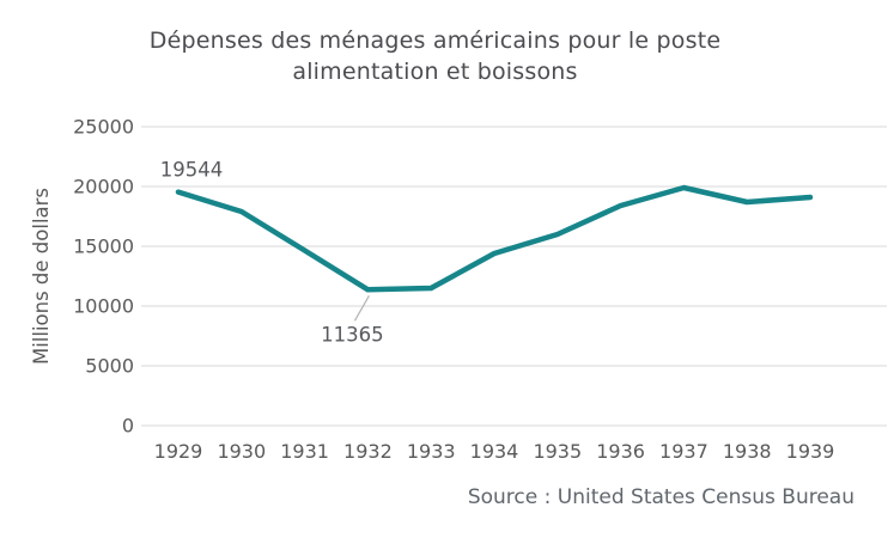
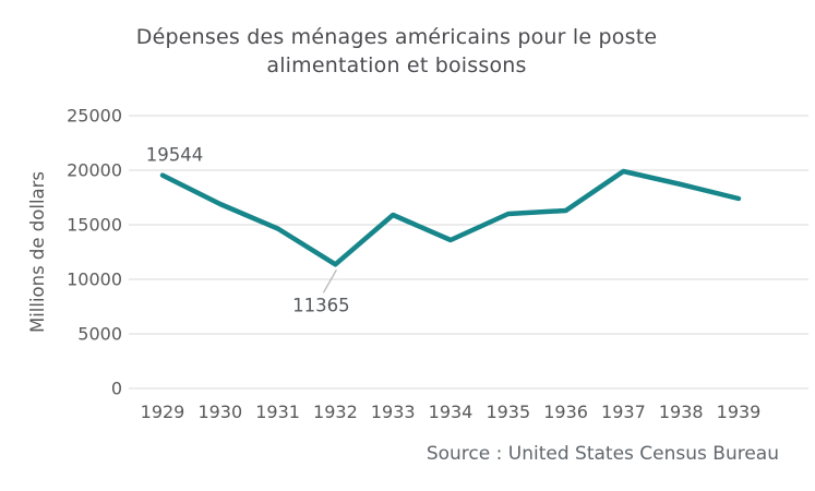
1930: 17900 -> 16900
1933: 11500 -> 15900
1934: 14400 -> 13600
1936: 18400 -> 16300
1939: 19100 -> 17400
